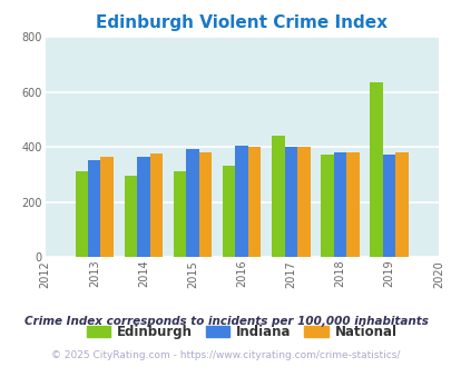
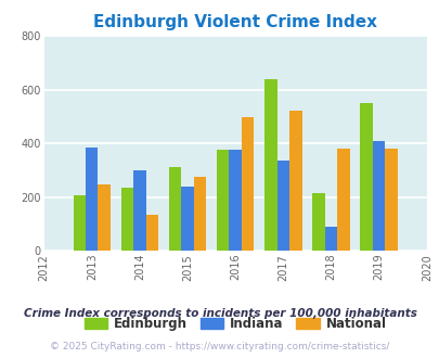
Edinburgh/2013: 310 -> 205
Indiana/2013: 350 -> 385
National/2013: 365 -> 245
Edinburgh/2014: 295 -> 235
Indiana/2014: 365 -> 300
National/2014: 375 -> 135
Indiana/2015: 390 -> 240
National/2015: 380 -> 275
Edinburgh/2016: 330 -> 375
Indiana/2016: 405 -> 375
National/2016: 398 -> 495
Edinburgh/2017: 440 -> 640
Indiana/2017: 400 -> 335
National/2017: 398 -> 520
Edinburgh/2018: 370 -> 215
Indiana/2018: 378 -> 90
Edinburgh/2019: 635 -> 550
Indiana/2019: 370 -> 410
